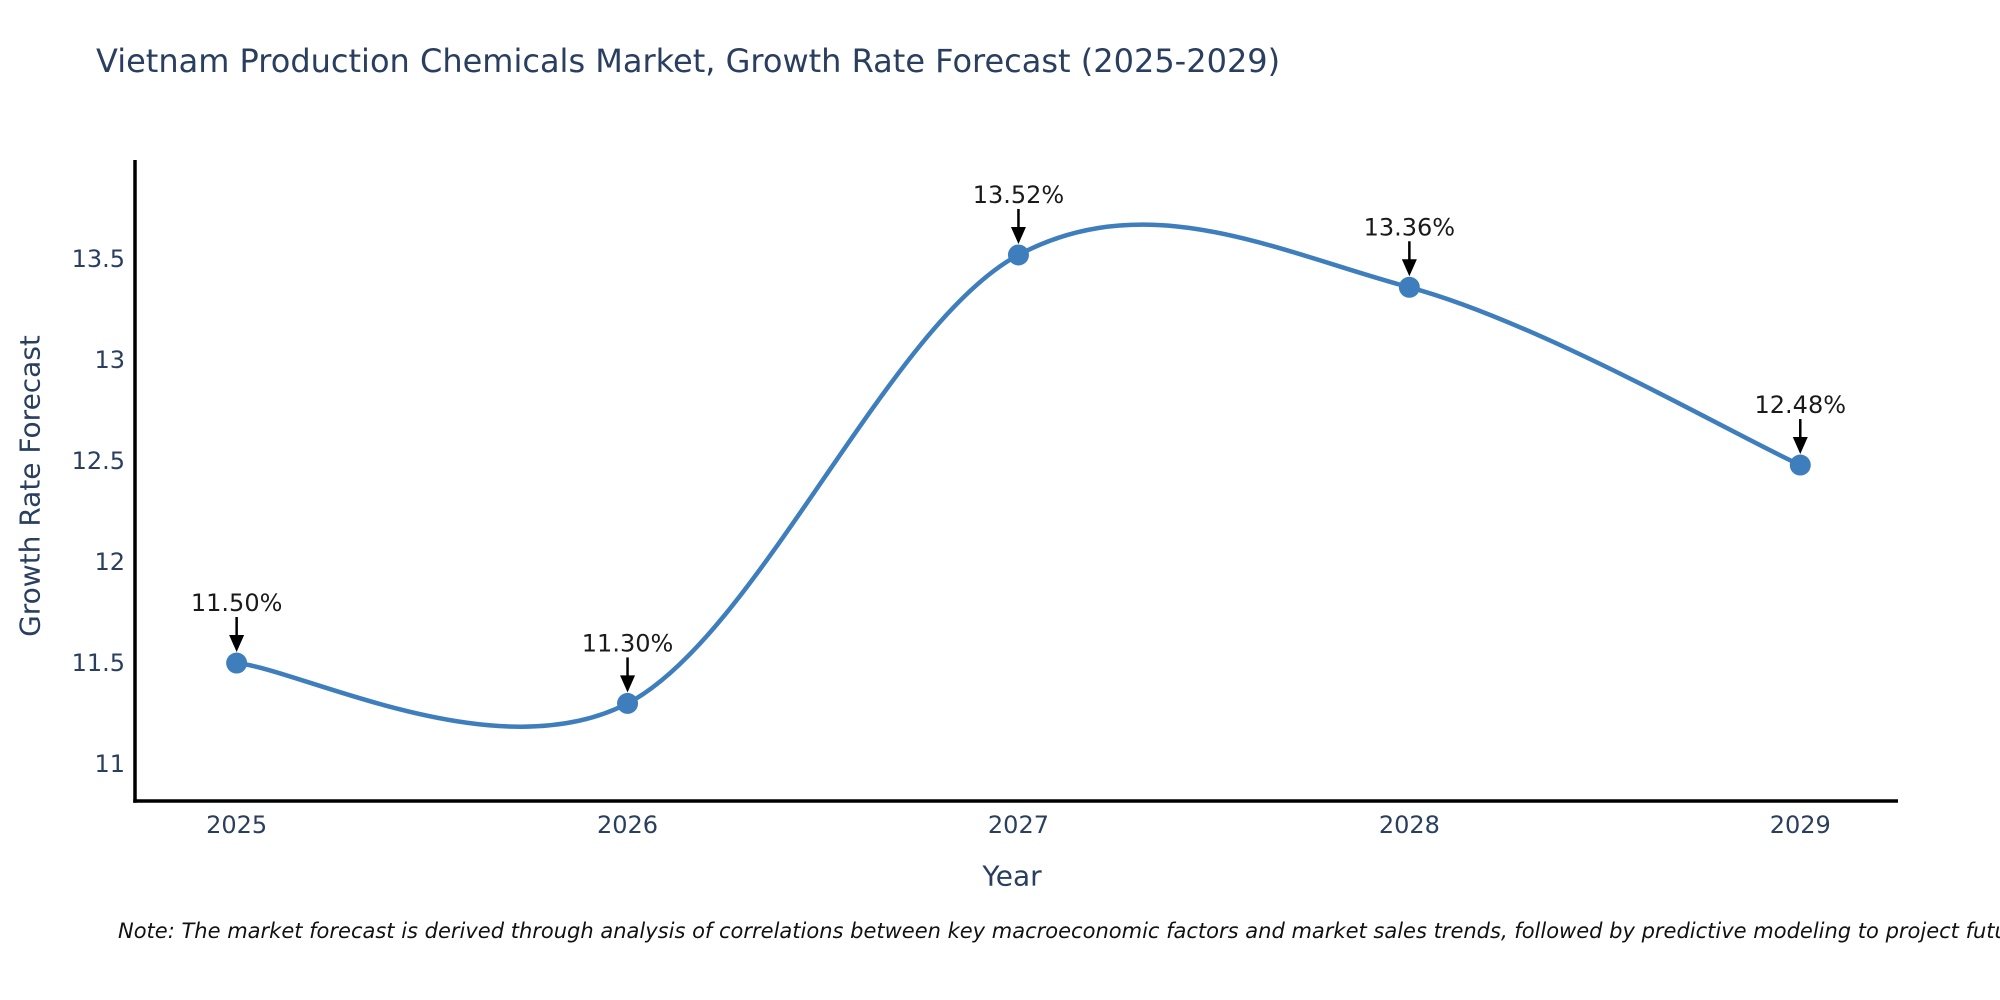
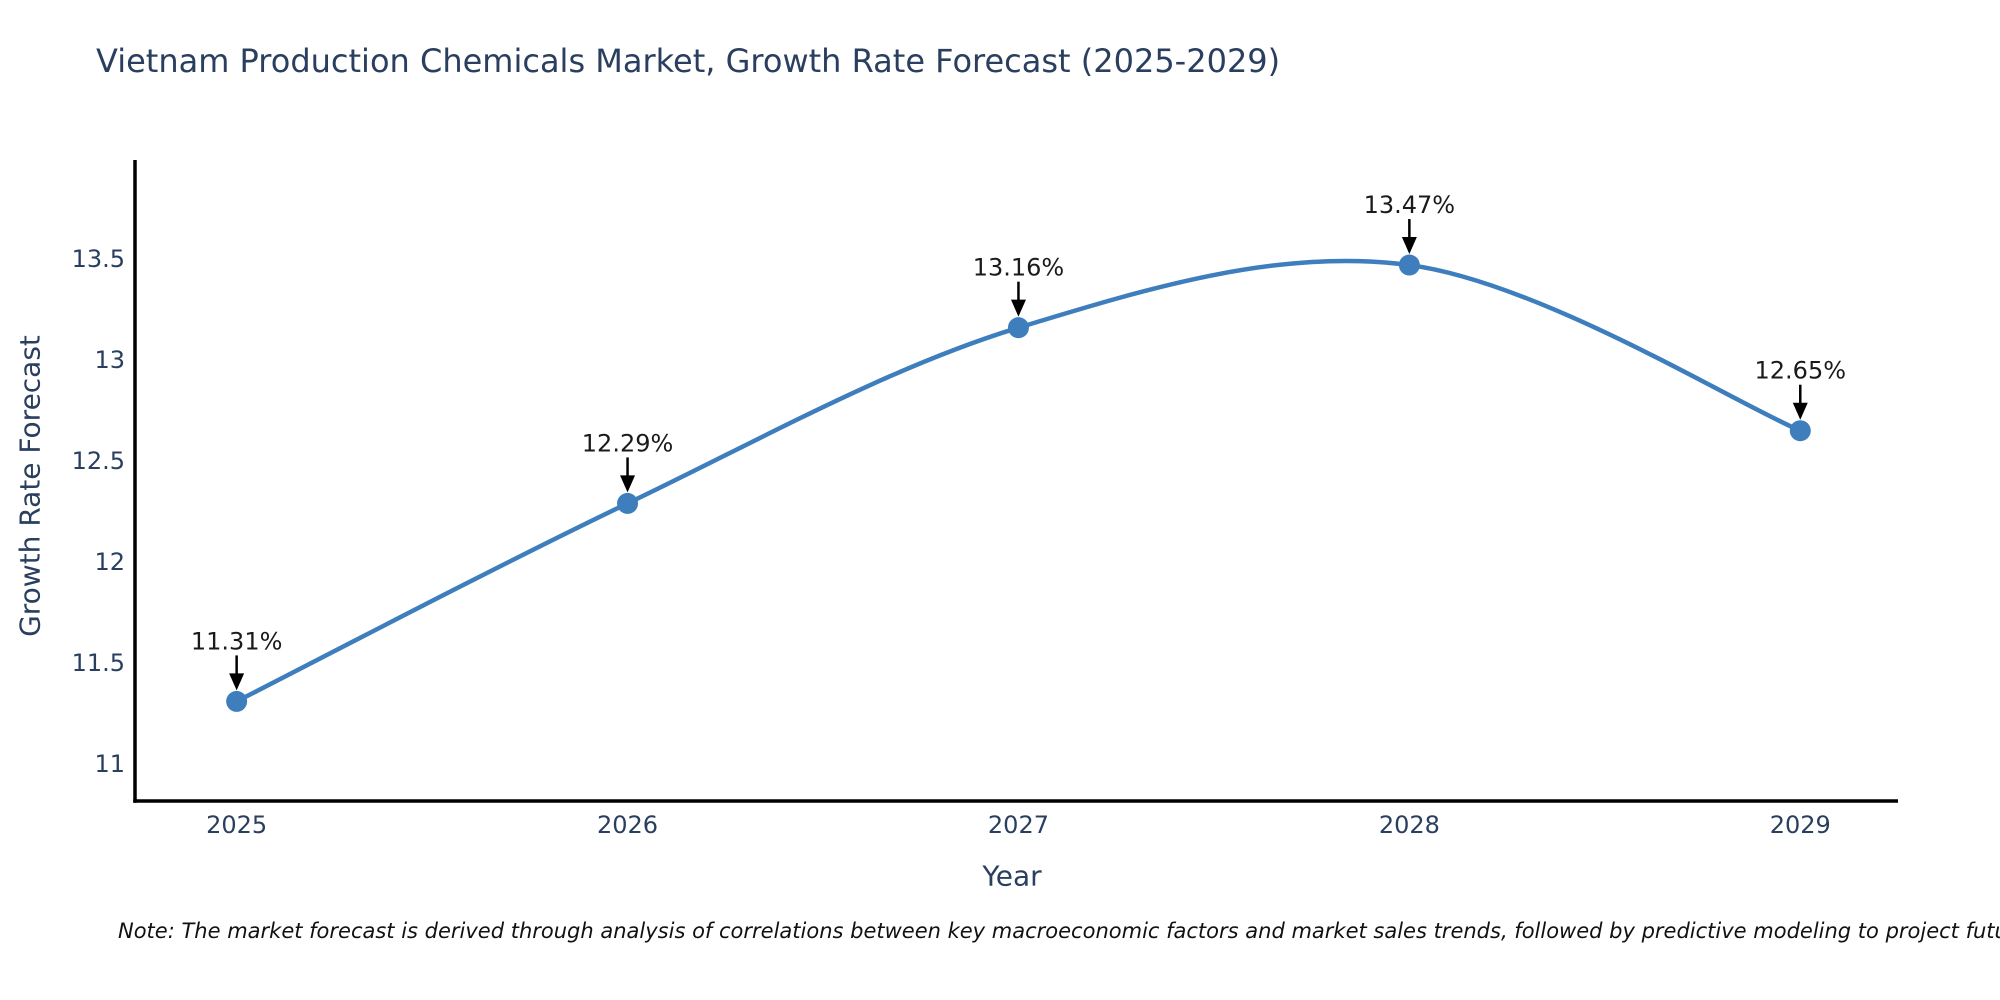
2025: 11.50% -> 11.31%
2026: 11.30% -> 12.29%
2027: 13.52% -> 13.16%
2028: 13.36% -> 13.47%
2029: 12.48% -> 12.65%
